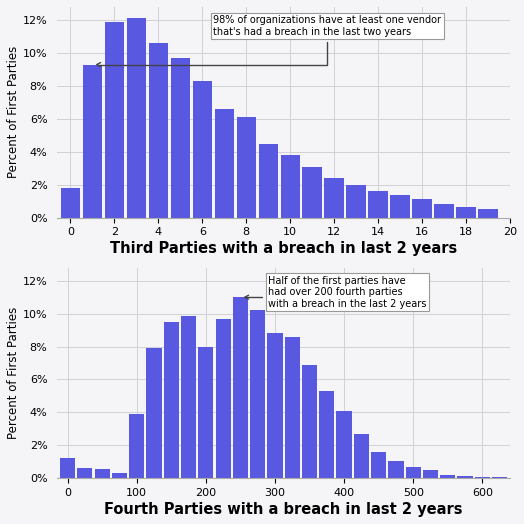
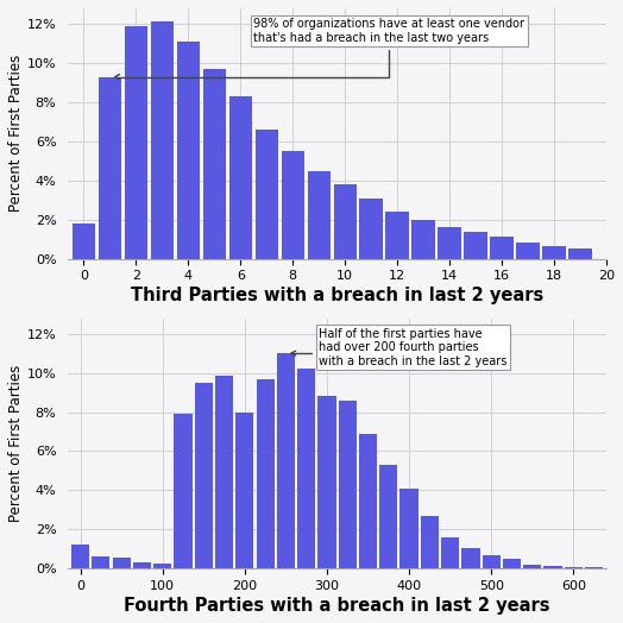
4: 10.6% -> 11.1%
8: 6.1% -> 5.5%
100: 3.9% -> 0.2%
